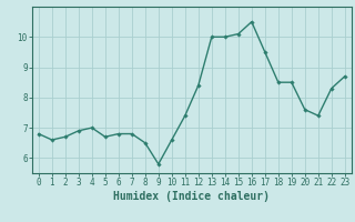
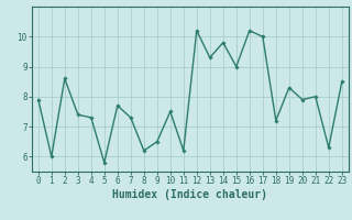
0: 6.8 -> 7.9
1: 6.6 -> 6.0
2: 6.7 -> 8.6
3: 6.9 -> 7.4
4: 7.0 -> 7.3
5: 6.7 -> 5.8
6: 6.8 -> 7.7
7: 6.8 -> 7.3
8: 6.5 -> 6.2
9: 5.8 -> 6.5
10: 6.6 -> 7.5
11: 7.4 -> 6.2
12: 8.4 -> 10.2
13: 10.0 -> 9.3
14: 10.0 -> 9.8
15: 10.1 -> 9.0
16: 10.5 -> 10.2
17: 9.5 -> 10.0
18: 8.5 -> 7.2
19: 8.5 -> 8.3
20: 7.6 -> 7.9
21: 7.4 -> 8.0
22: 8.3 -> 6.3
23: 8.7 -> 8.5
